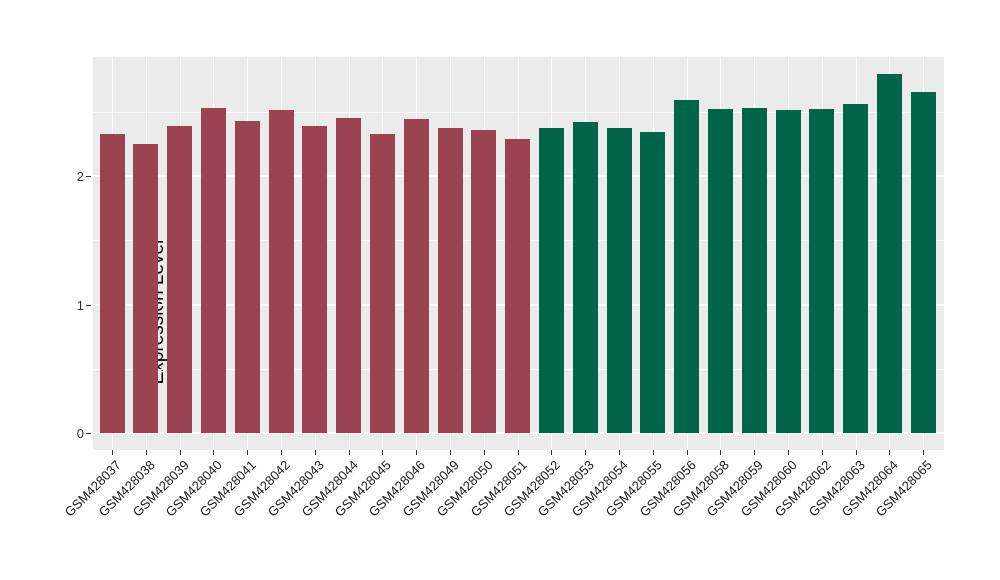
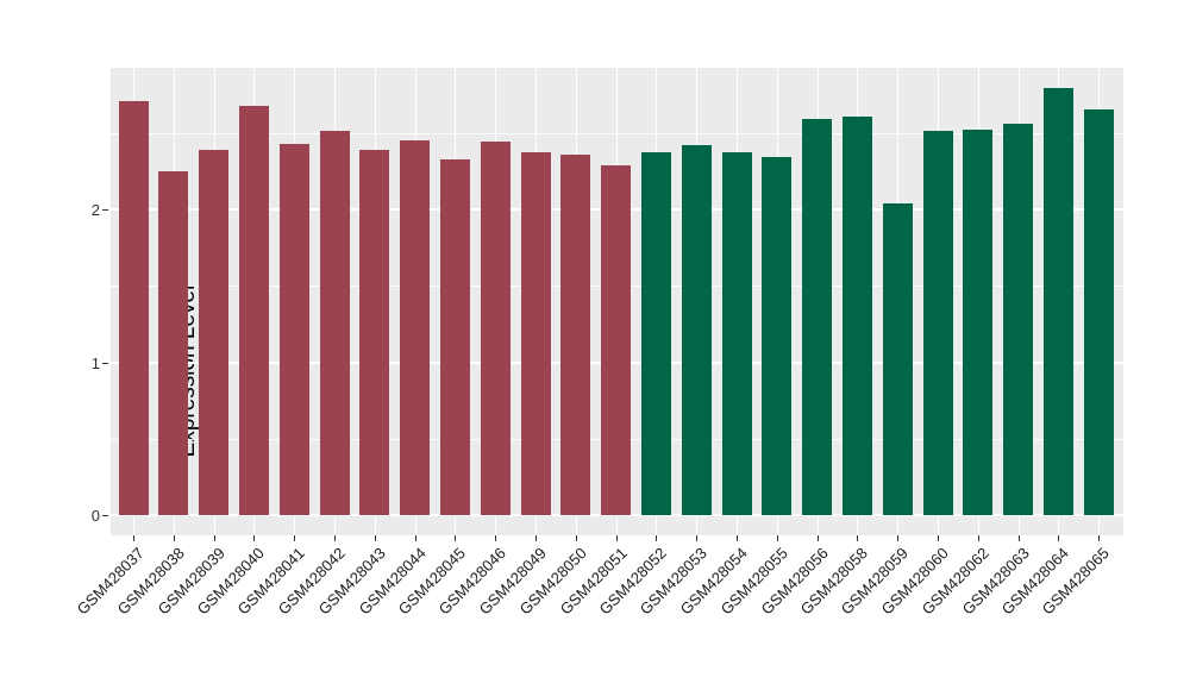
GSM428037: 2.33 -> 2.71
GSM428040: 2.53 -> 2.68
GSM428058: 2.52 -> 2.61
GSM428059: 2.53 -> 2.04
